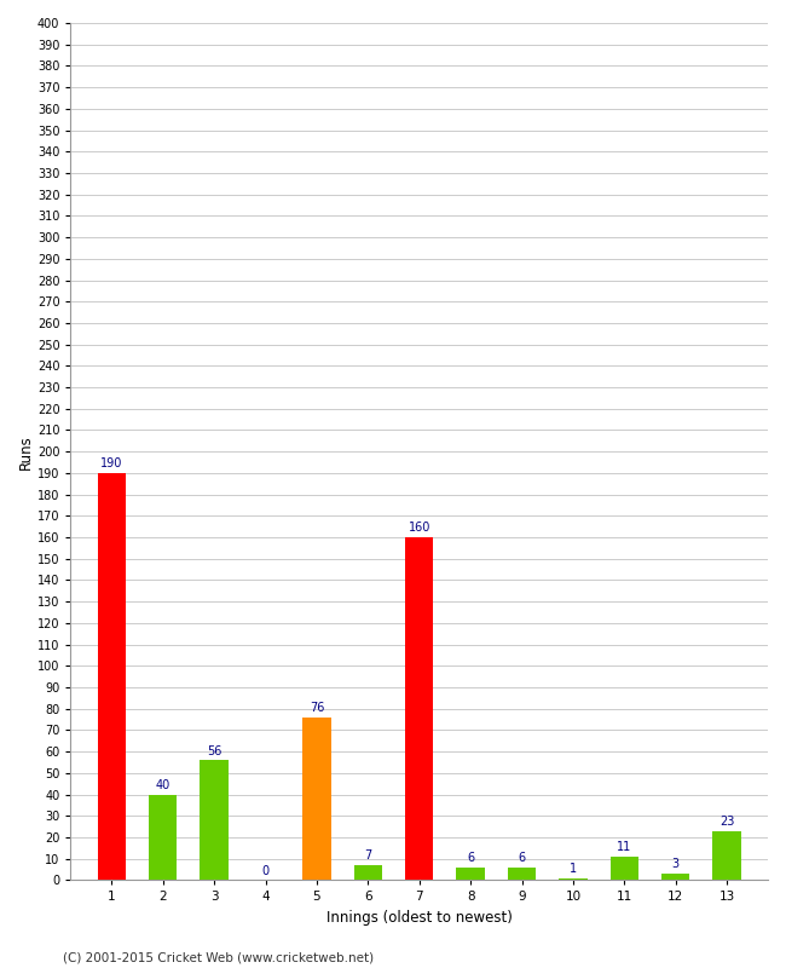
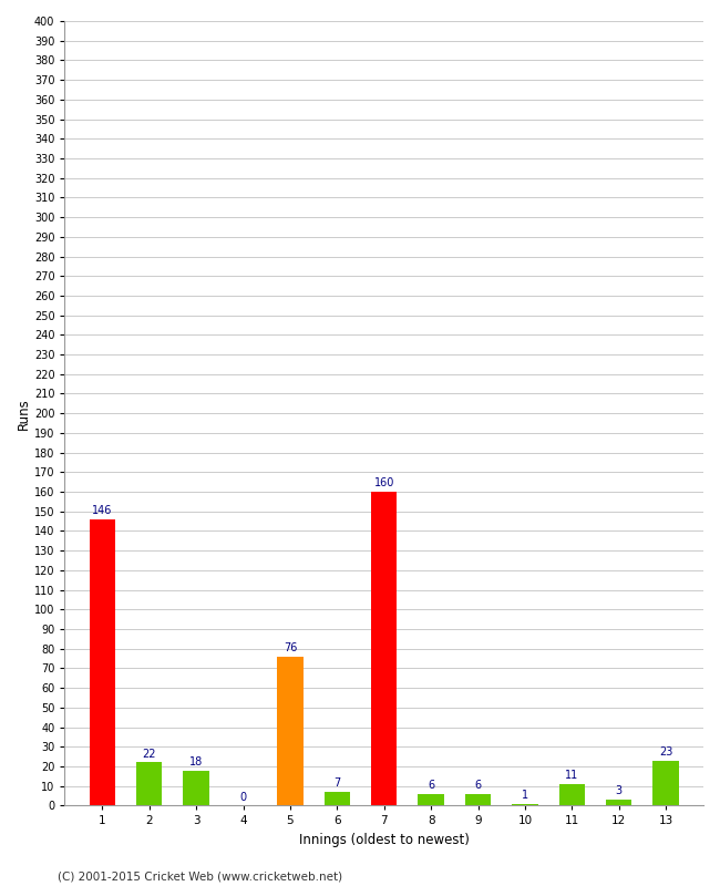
1: 190 -> 146
2: 40 -> 22
3: 56 -> 18
